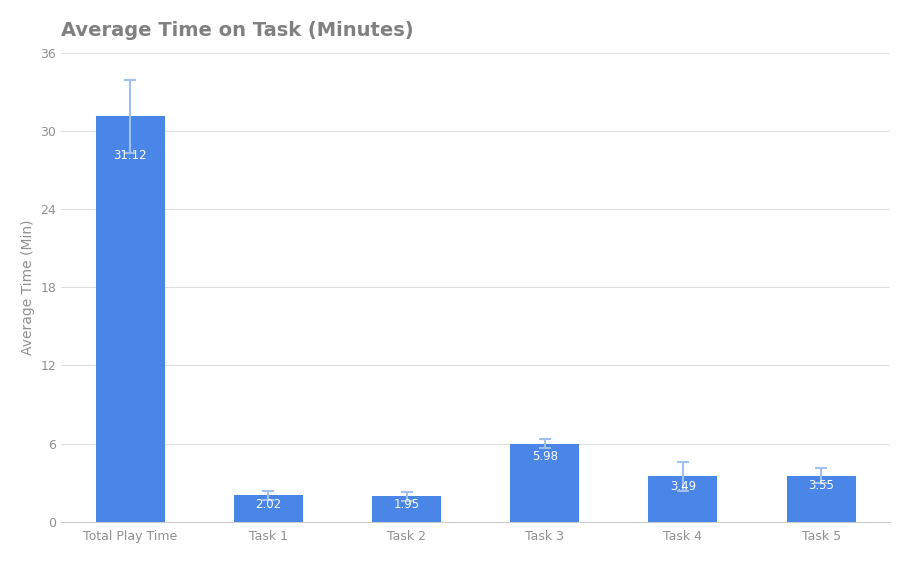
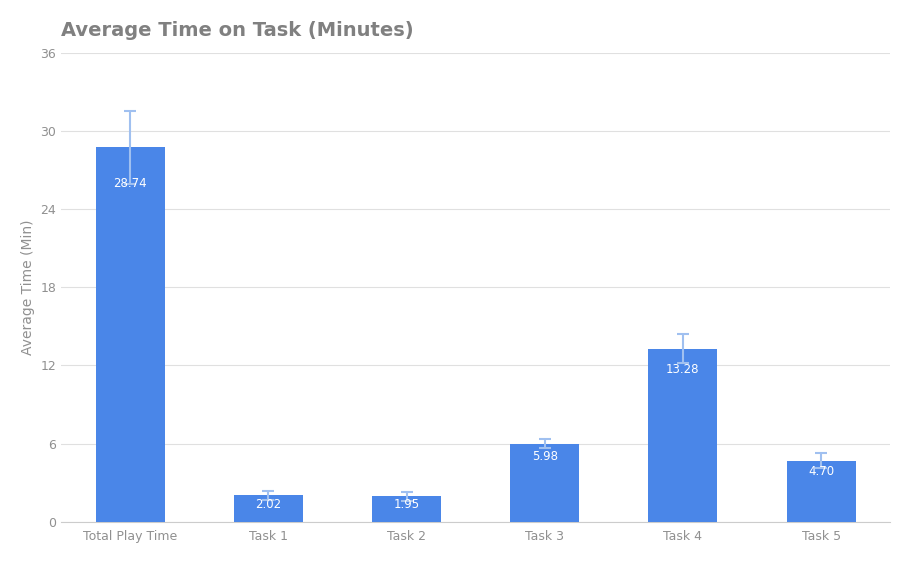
Total Play Time: 31.12 -> 28.74
Task 4: 3.49 -> 13.28
Task 5: 3.55 -> 4.70
